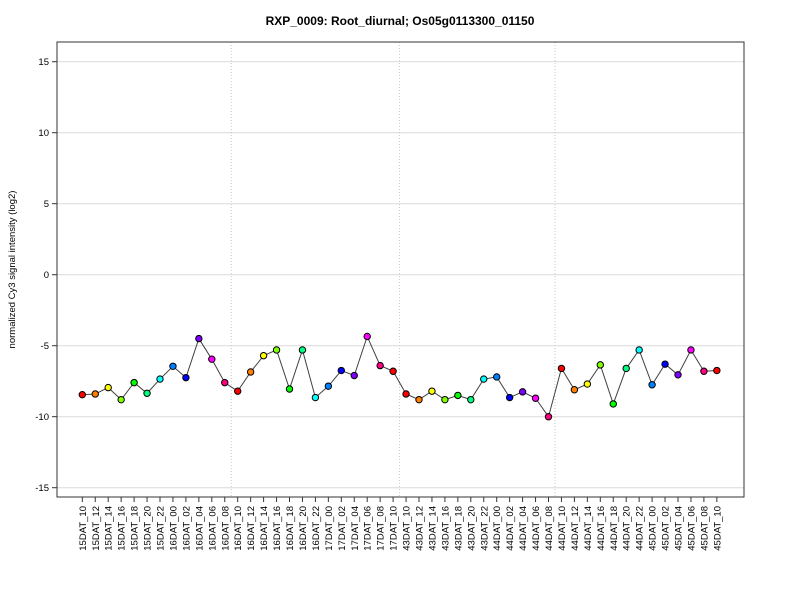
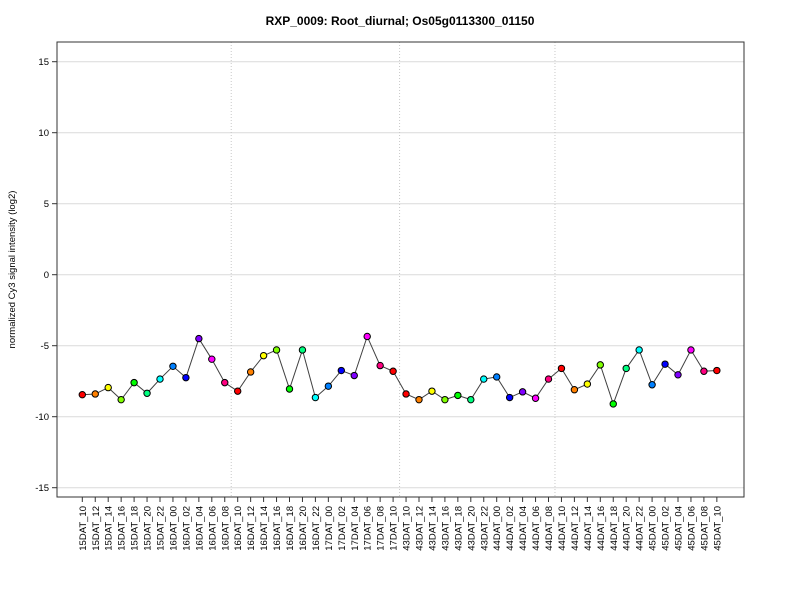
44DAT_08: -10.0 -> -7.3
